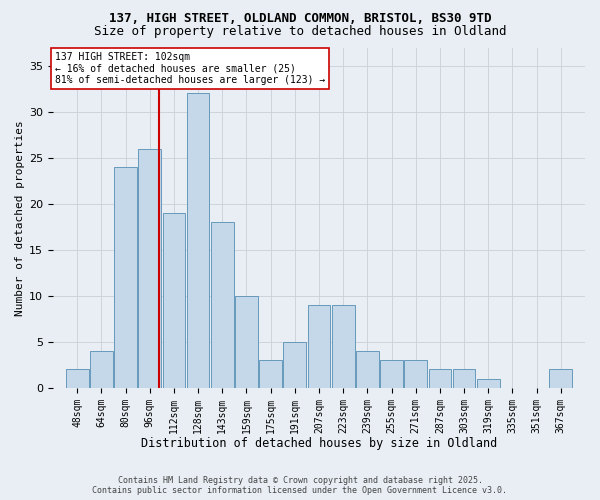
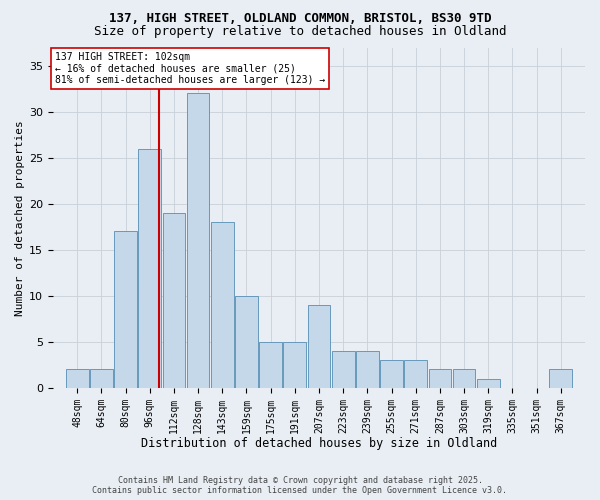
64sqm: 4 -> 2
80sqm: 24 -> 17
175sqm: 3 -> 5
223sqm: 9 -> 4
